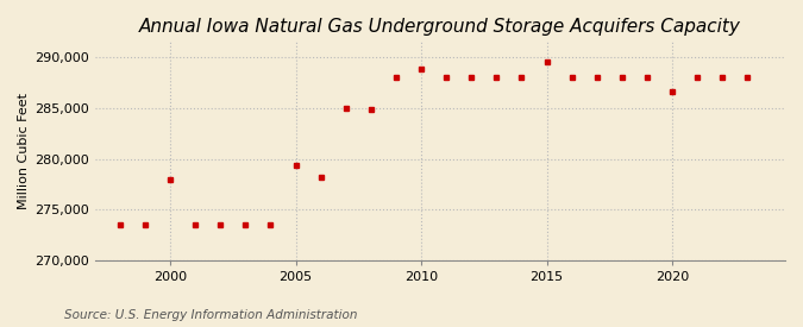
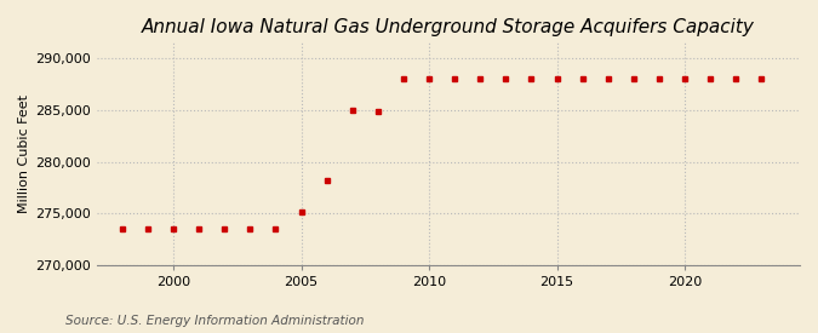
2000: 278,000 -> 273,500
2005: 279,400 -> 275,200
2010: 288,800 -> 288,000
2015: 289,600 -> 288,000
2020: 286,600 -> 288,000
